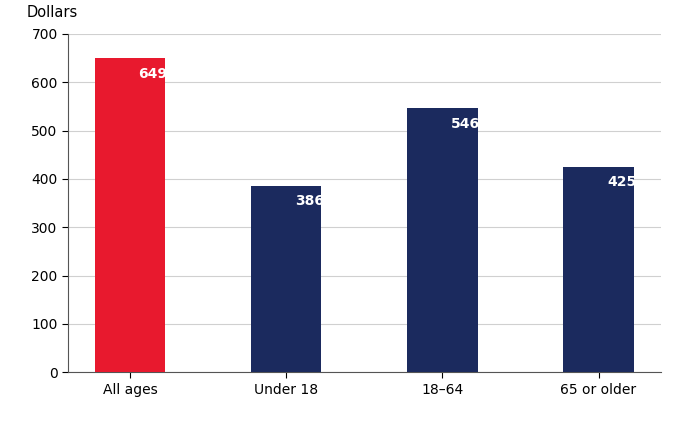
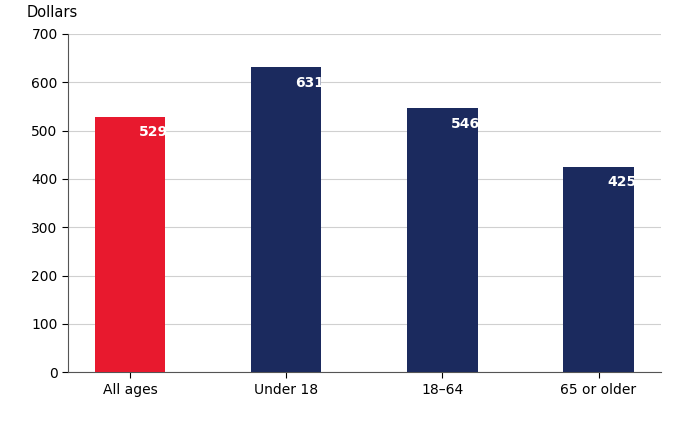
All ages: 649 -> 529
Under 18: 386 -> 631
